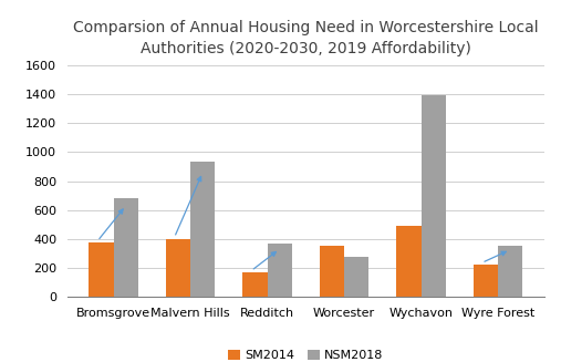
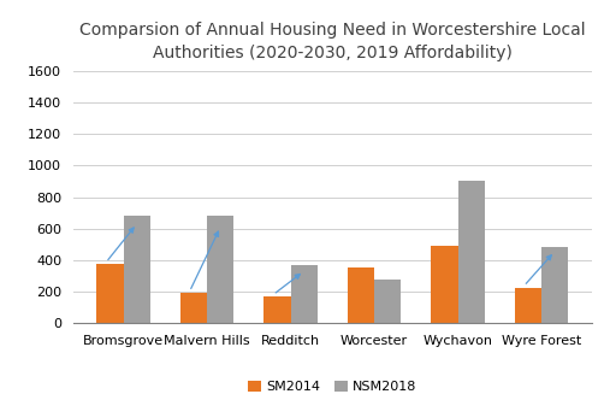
SM2014/Malvern Hills: 400 -> 190
NSM2018/Malvern Hills: 930 -> 680
NSM2018/Wychavon: 1390 -> 900
NSM2018/Wyre Forest: 350 -> 480
